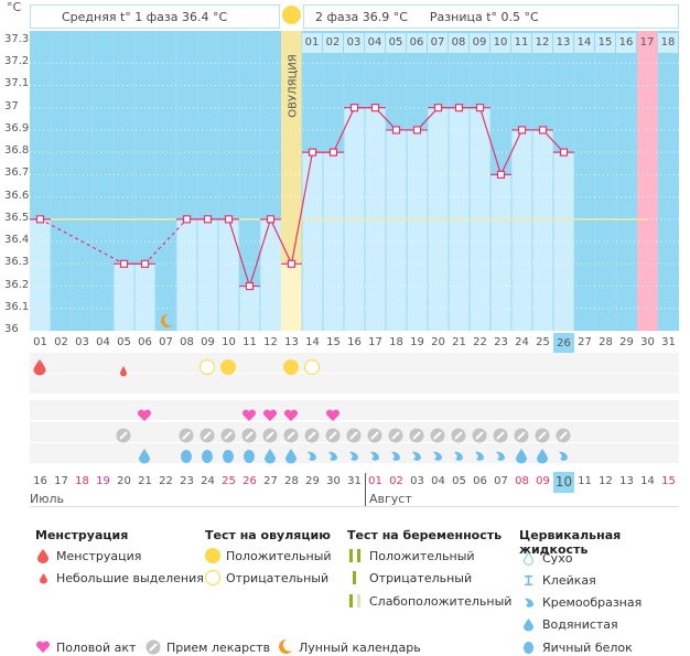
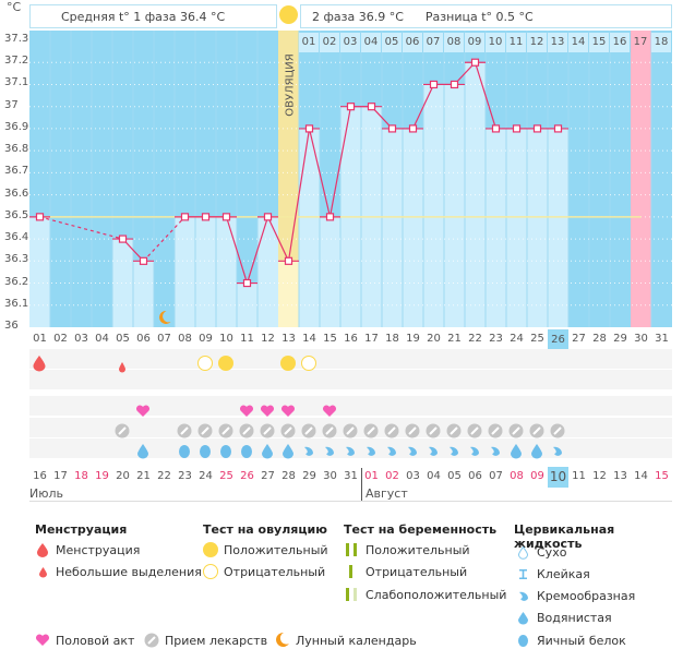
05: 36.3 -> 36.4
14: 36.8 -> 36.9
15: 36.8 -> 36.5
20: 37.0 -> 37.1
21: 37.0 -> 37.1
22: 37.0 -> 37.2
23: 36.7 -> 36.9
26: 36.8 -> 36.9
